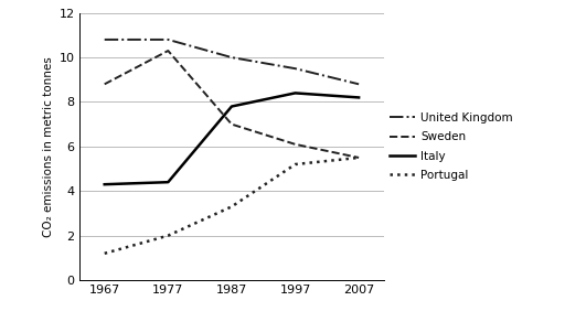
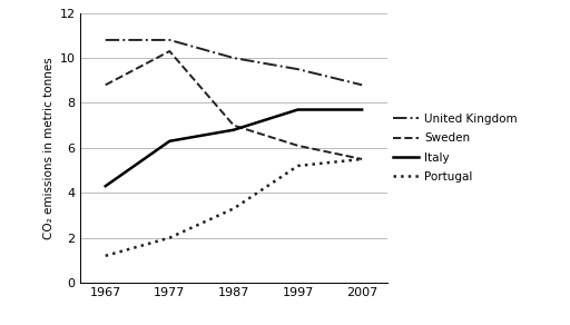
Italy/1977: 4.4 -> 6.3
Italy/1987: 7.8 -> 6.8
Italy/1997: 8.4 -> 7.7
Italy/2007: 8.2 -> 7.7
